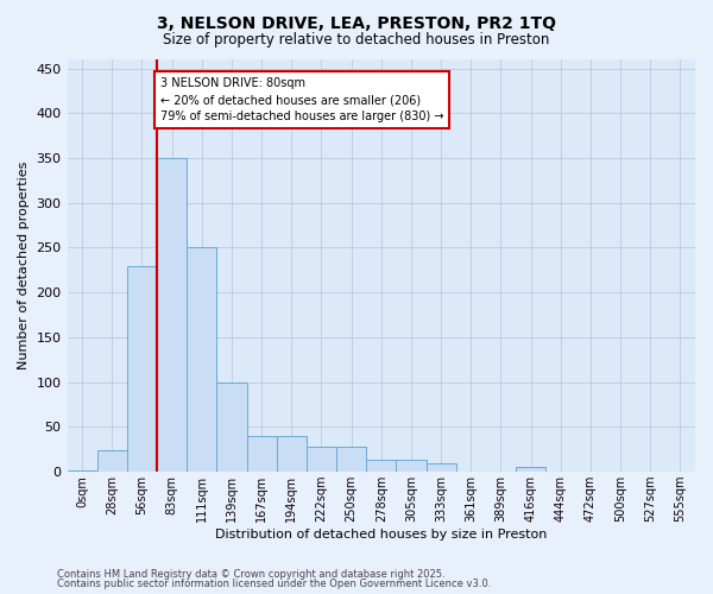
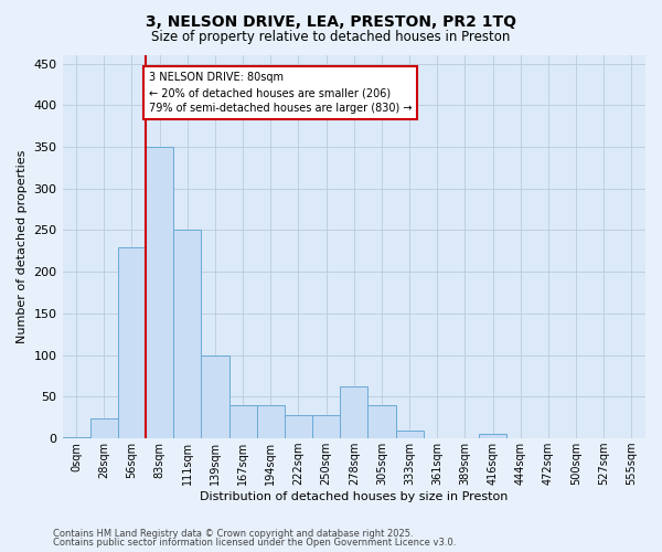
278sqm: 13 -> 62
305sqm: 13 -> 40
